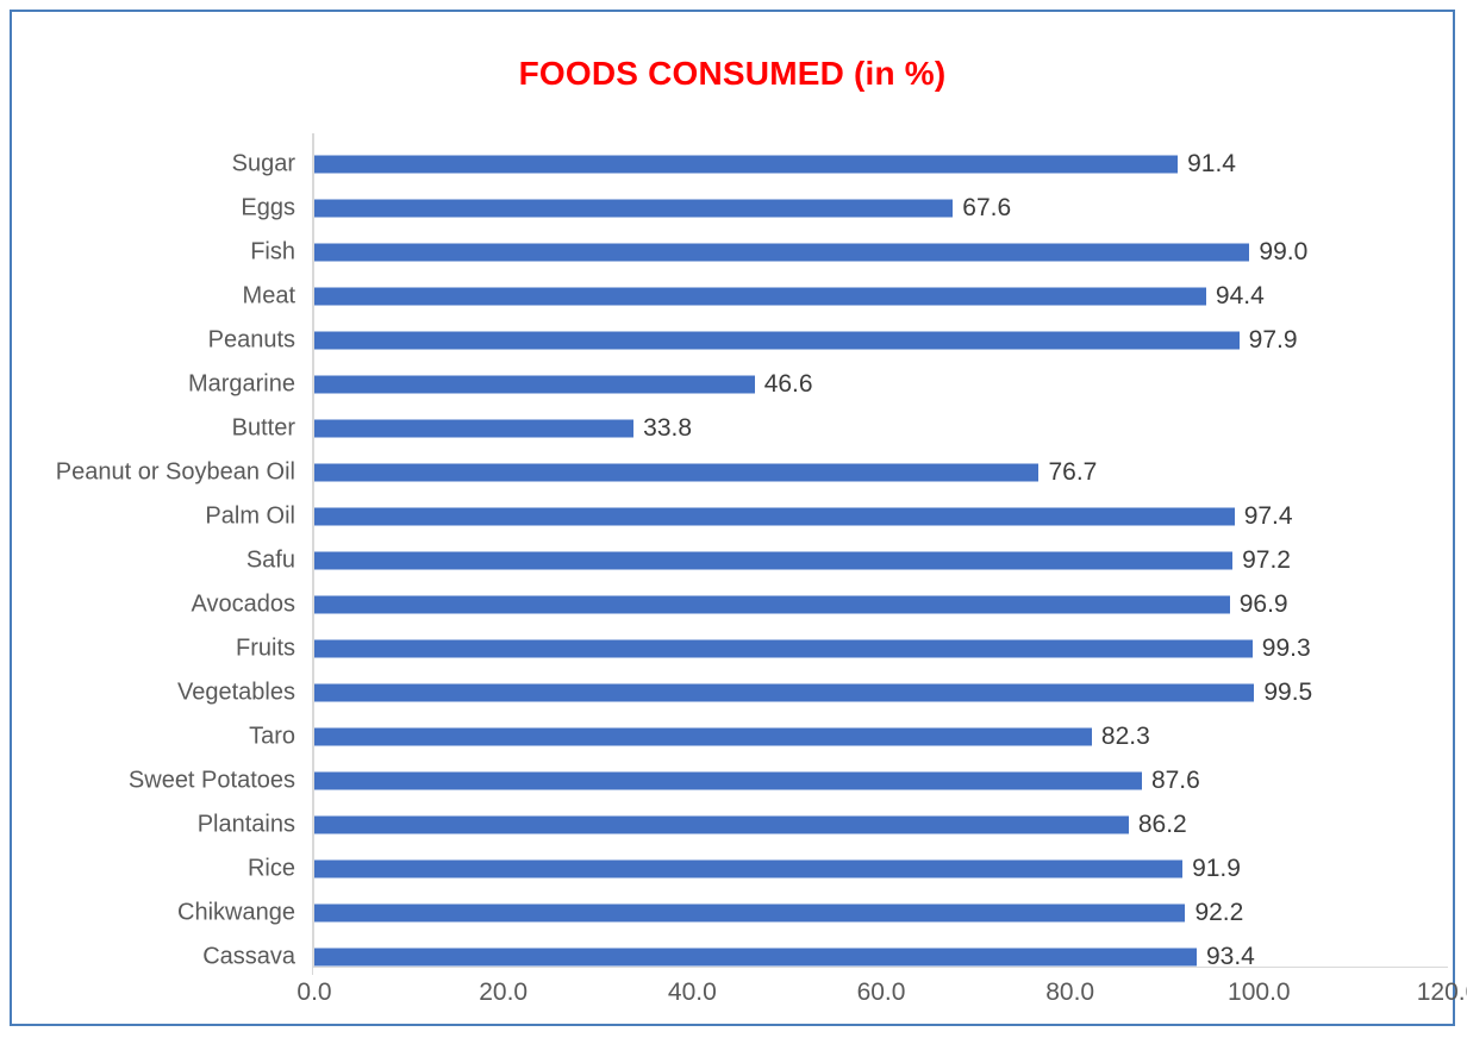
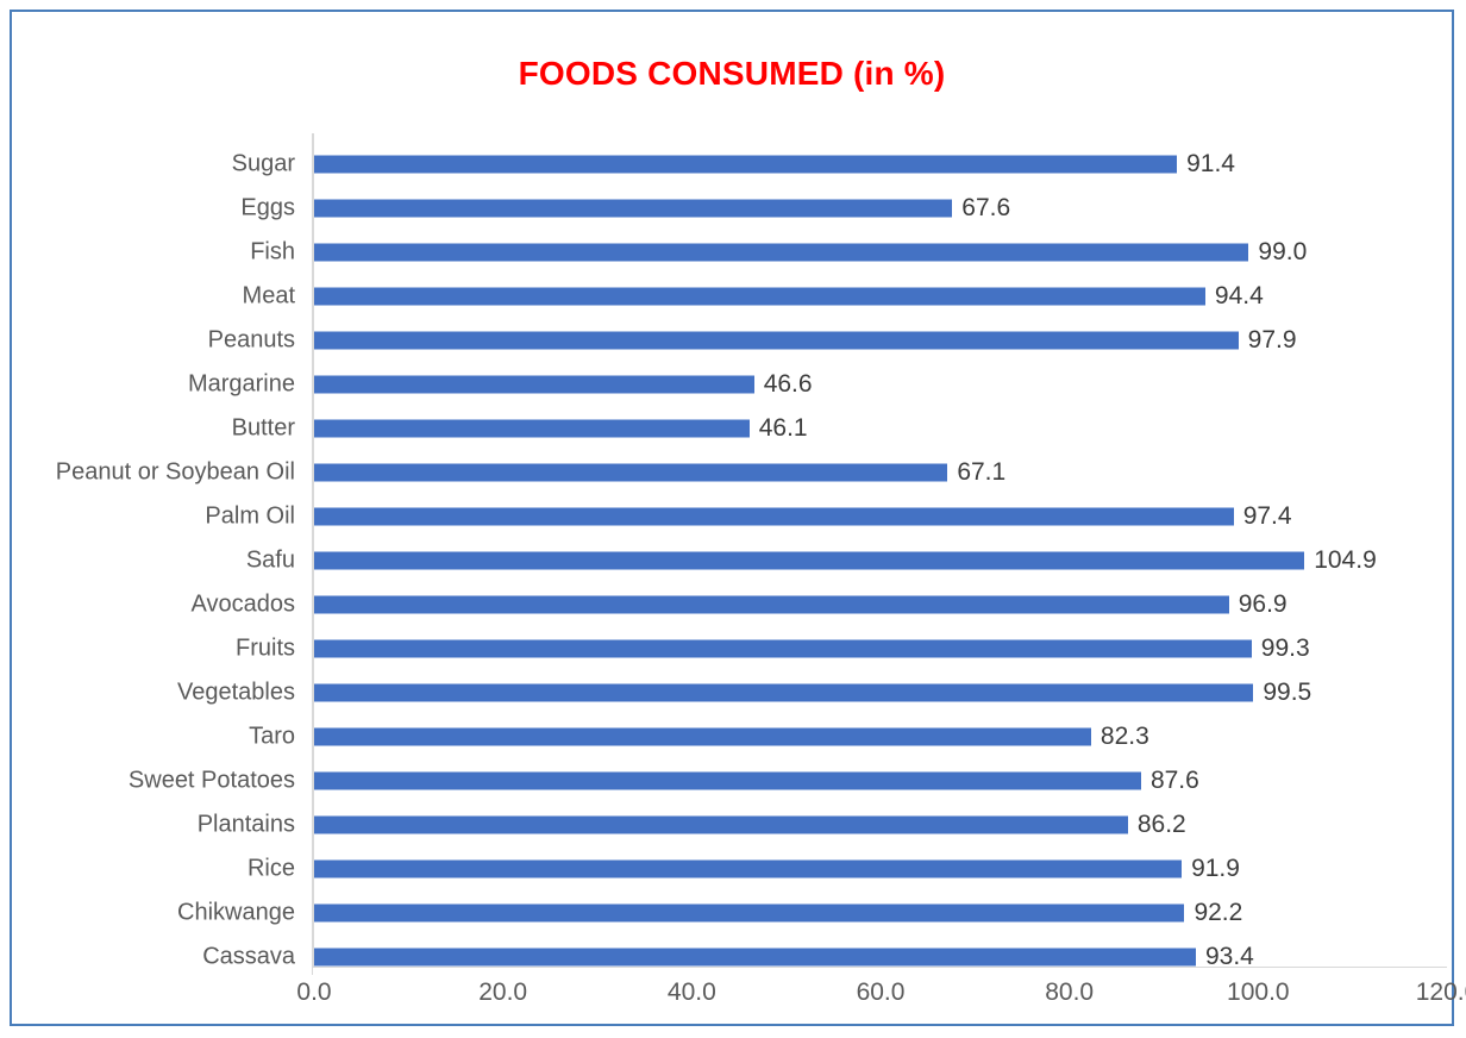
Butter: 33.8 -> 46.1
Peanut or Soybean Oil: 76.7 -> 67.1
Safu: 97.2 -> 104.9
